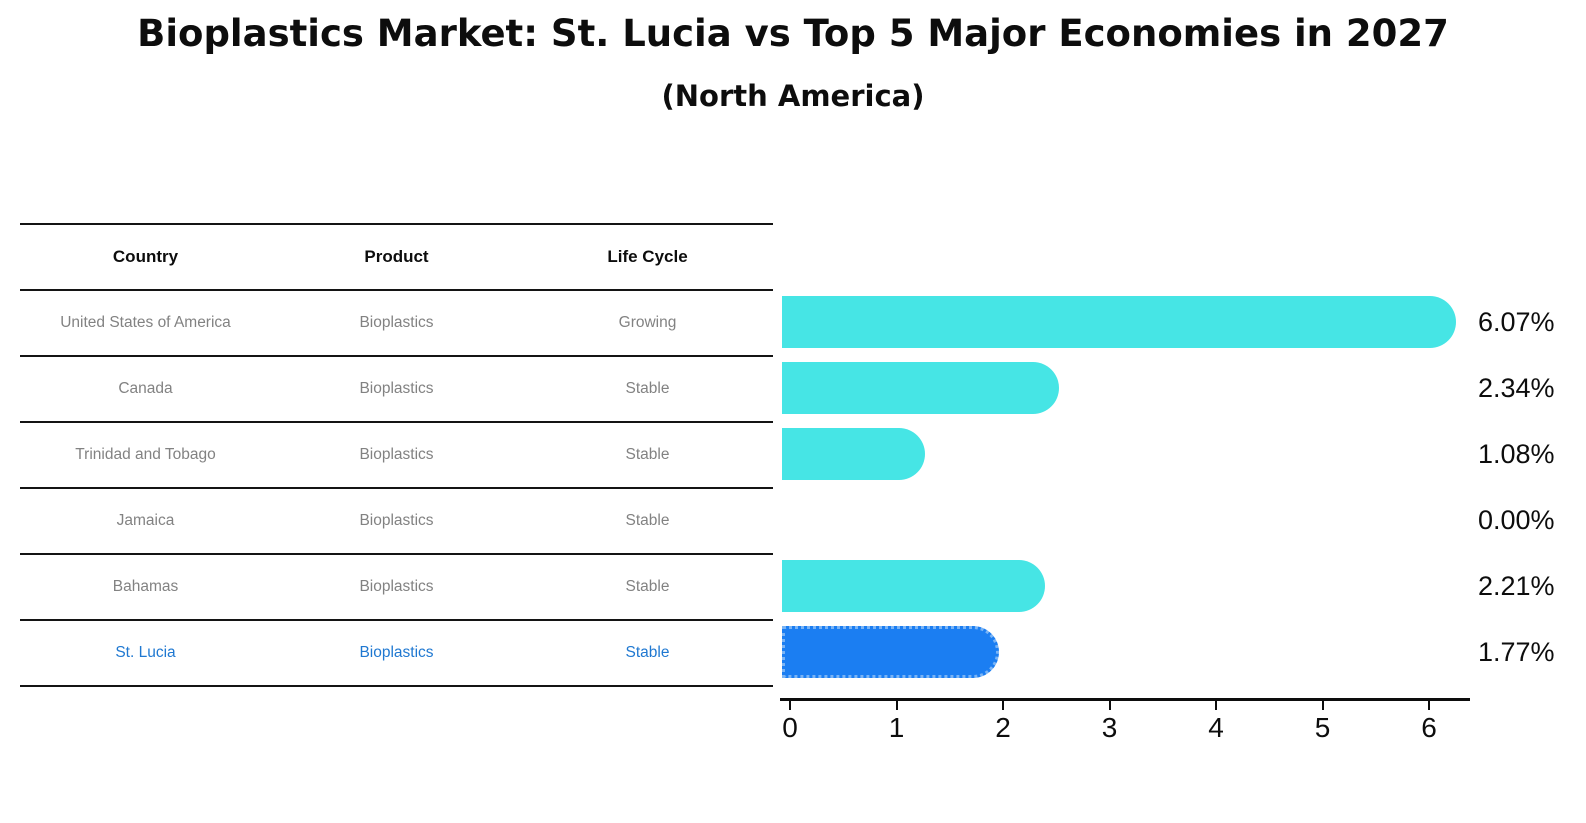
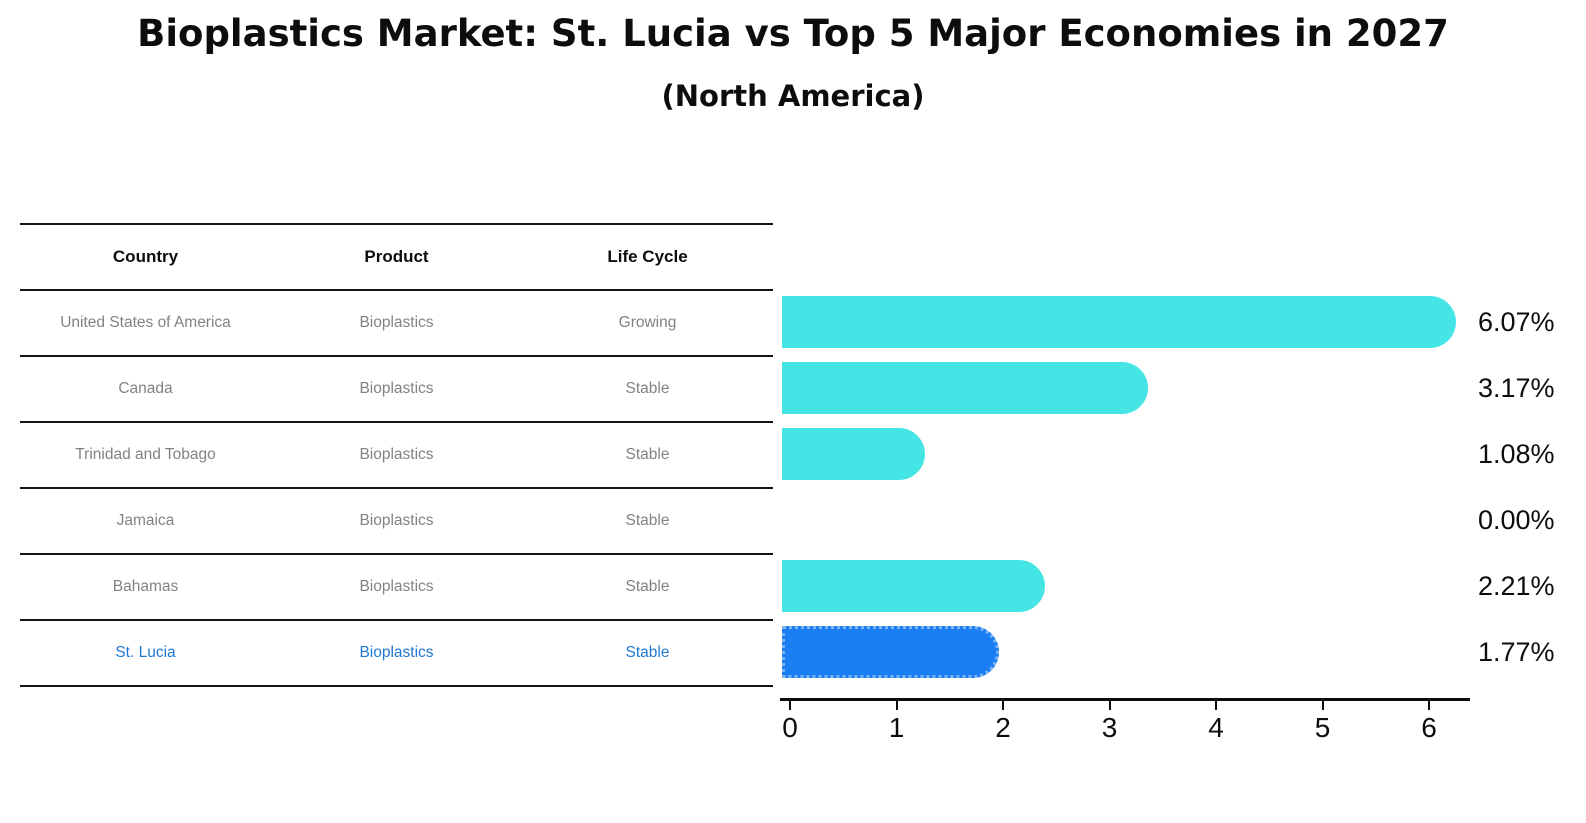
Canada: 2.34% -> 3.17%
